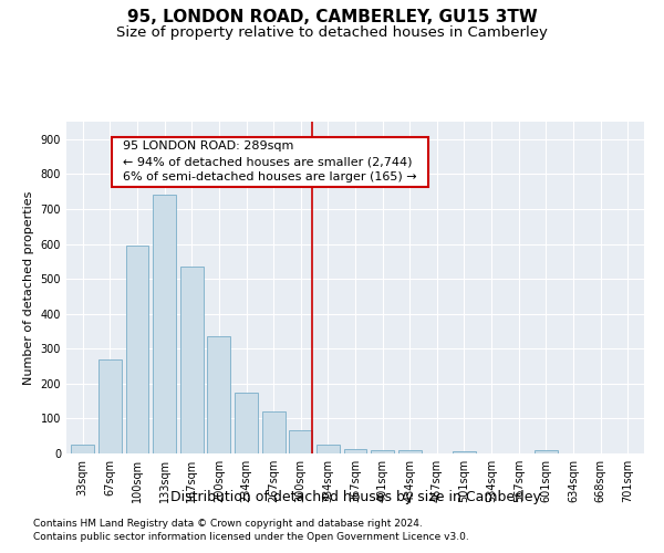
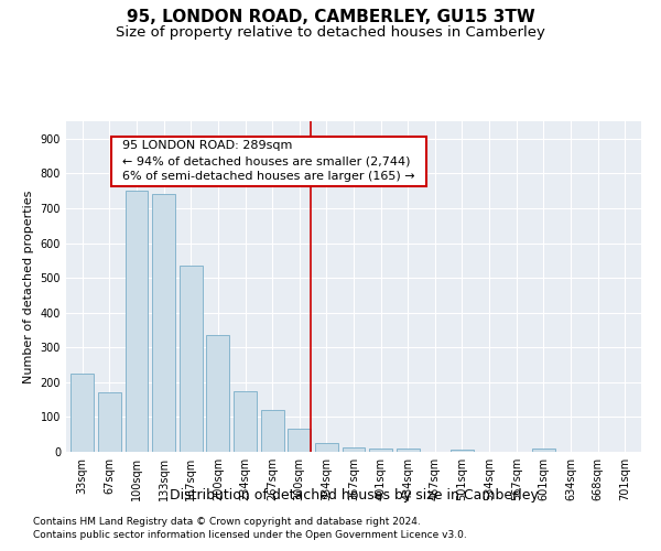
33sqm: 25 -> 225
67sqm: 270 -> 170
100sqm: 595 -> 750
